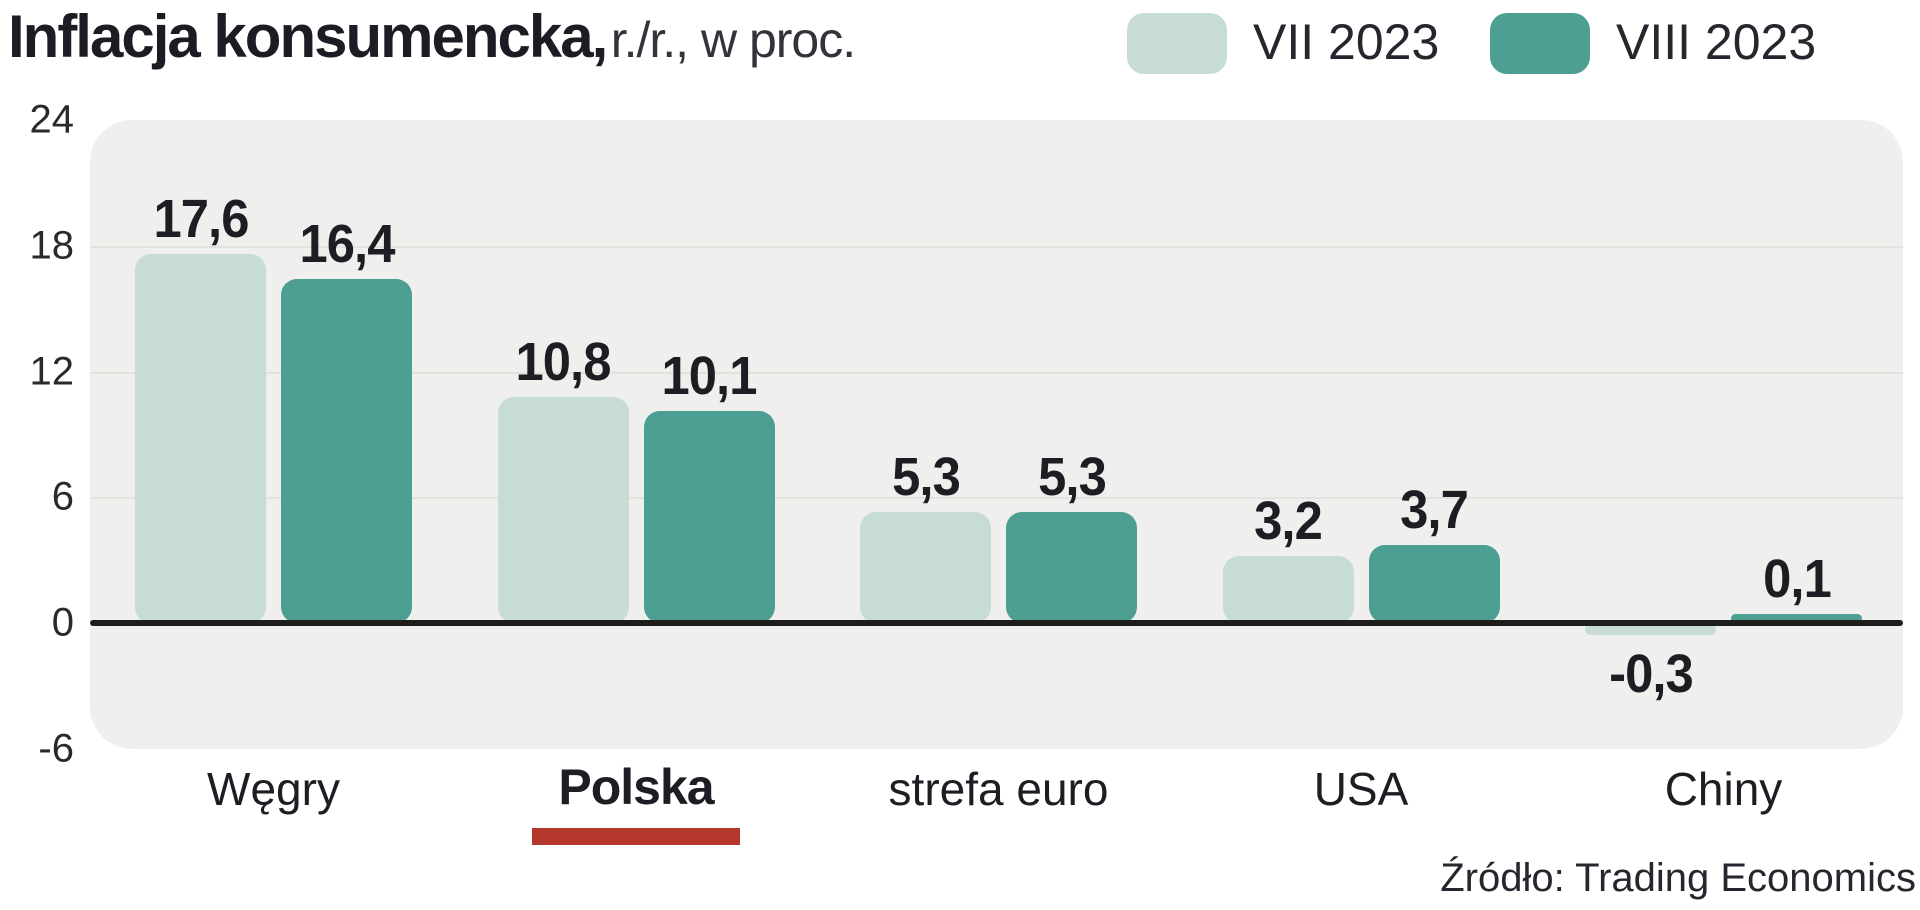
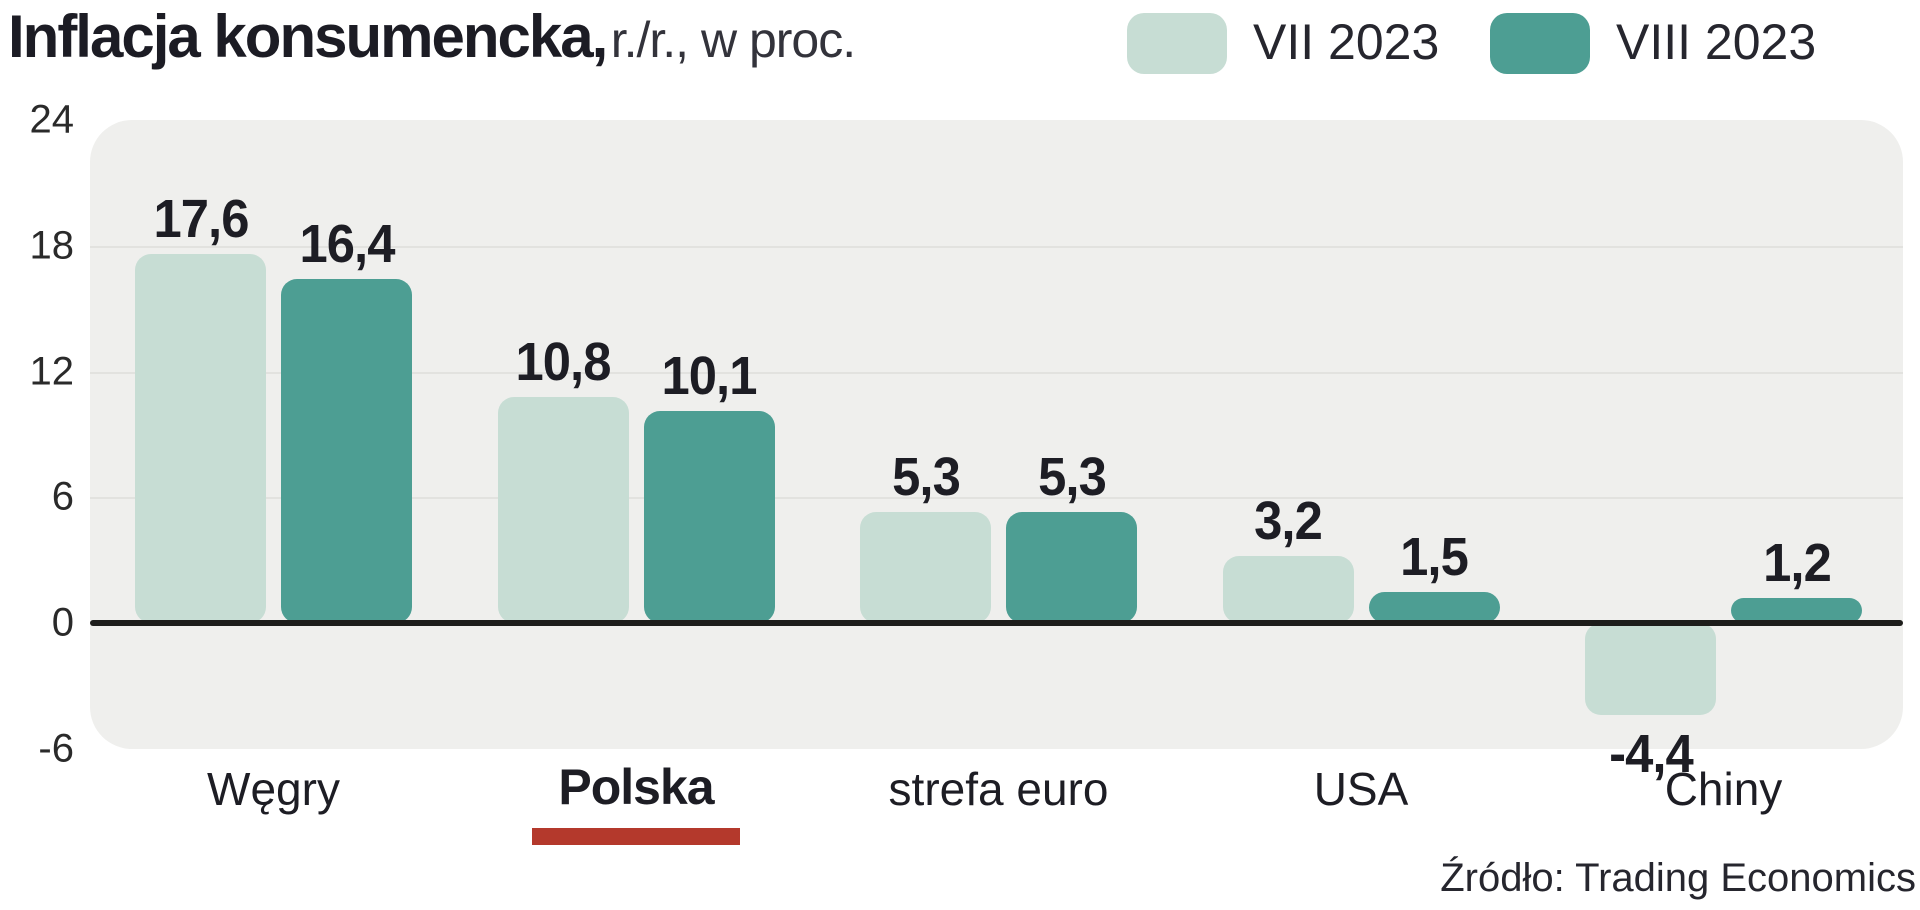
VIII 2023/USA: 3,7 -> 1,5
VII 2023/Chiny: -0,3 -> -4,4
VIII 2023/Chiny: 0,1 -> 1,2
